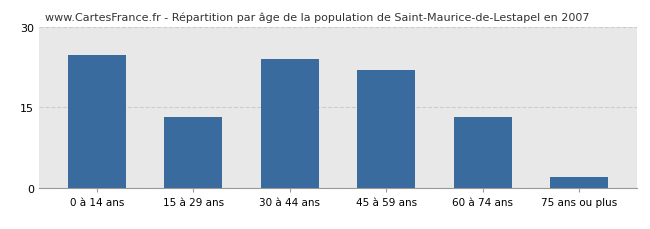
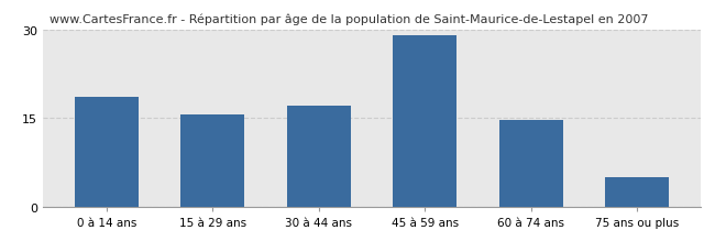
0 à 14 ans: 24.8 -> 18.5
15 à 29 ans: 13.2 -> 15.5
30 à 44 ans: 24.0 -> 17.0
45 à 59 ans: 22.0 -> 29.0
60 à 74 ans: 13.2 -> 14.7
75 ans ou plus: 2.0 -> 5.0
